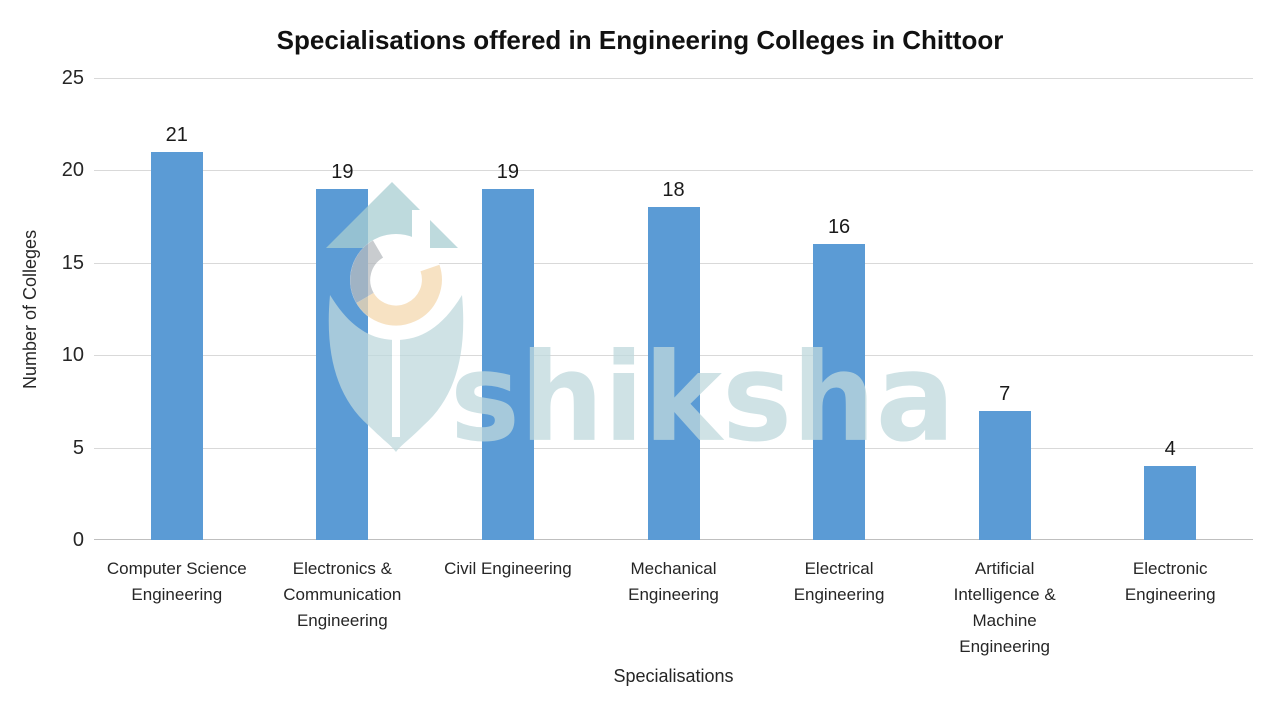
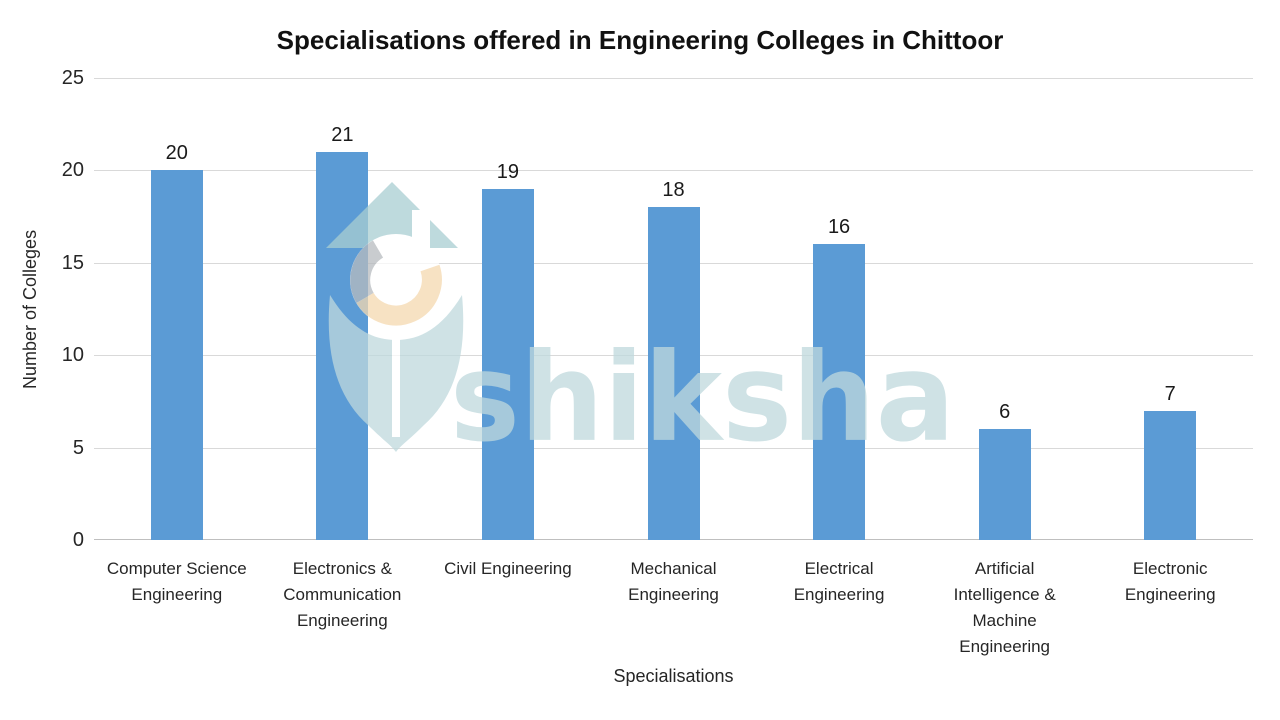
Computer Science Engineering: 21 -> 20
Electronics & Communication Engineering: 19 -> 21
Artificial Intelligence & Machine Engineering: 7 -> 6
Electronic Engineering: 4 -> 7
